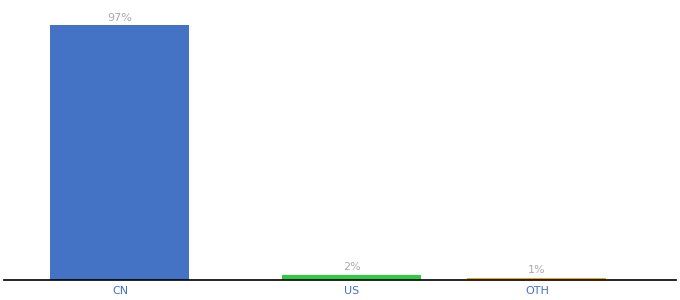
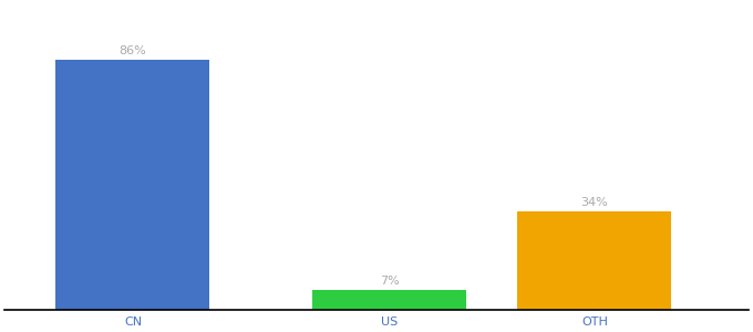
CN: 97% -> 86%
US: 2% -> 7%
OTH: 1% -> 34%
